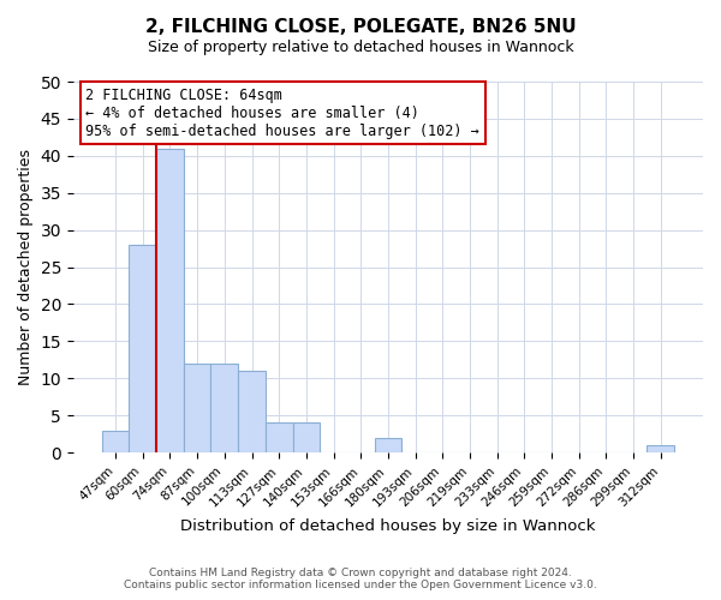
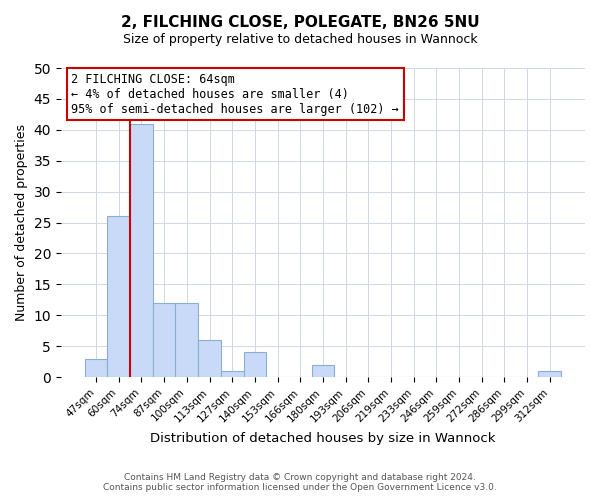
60sqm: 28 -> 26
113sqm: 11 -> 6
127sqm: 4 -> 1
